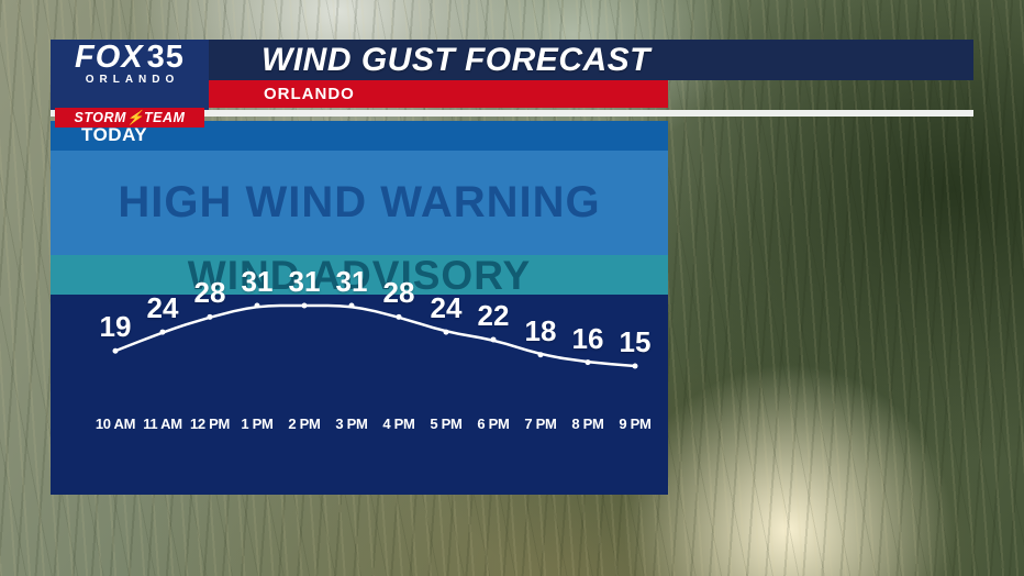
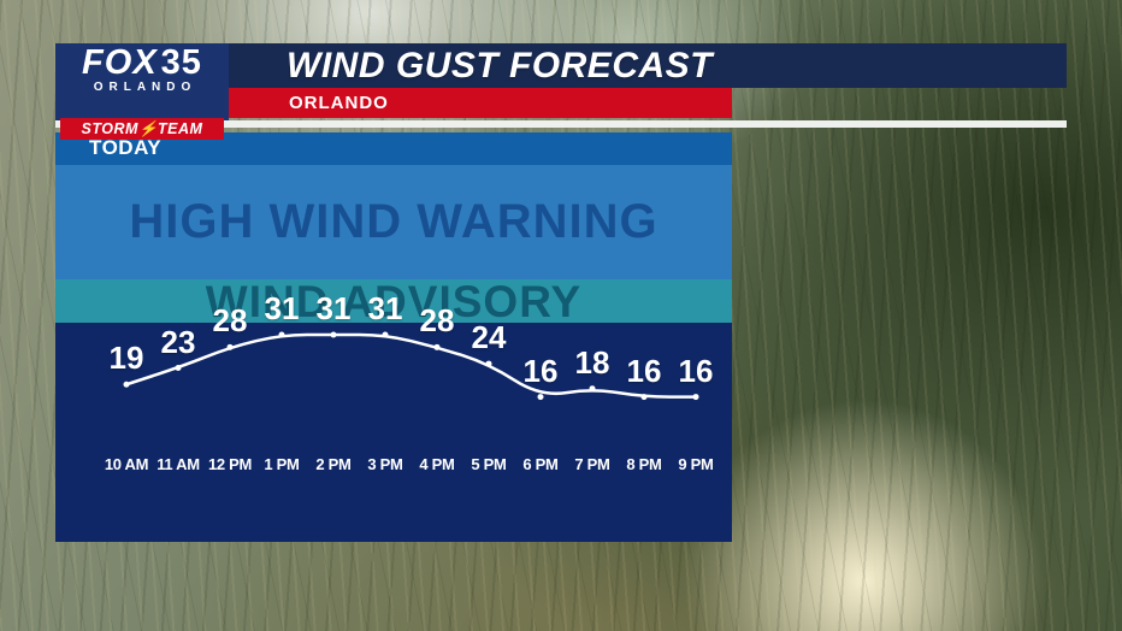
11 AM: 24 -> 23
6 PM: 22 -> 16
9 PM: 15 -> 16
